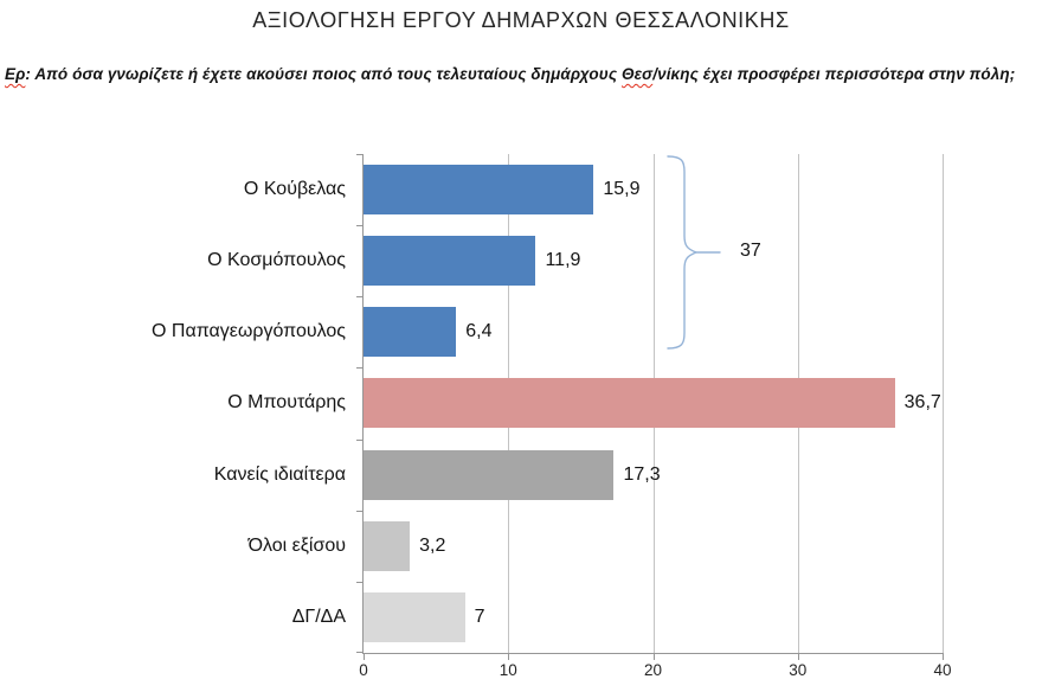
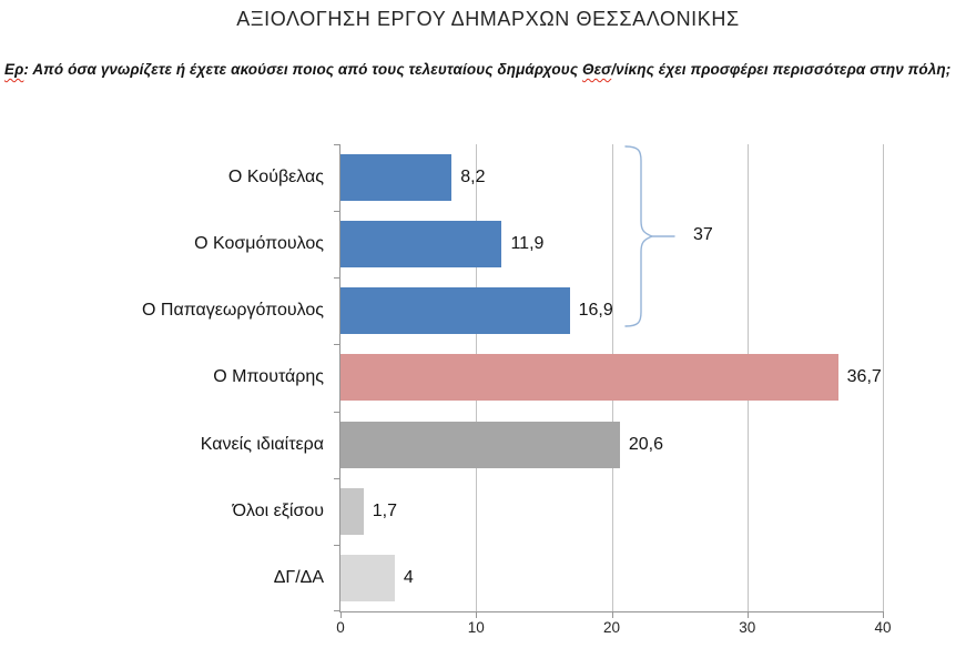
Ο Κούβελας: 15,9 -> 8,2
Ο Παπαγεωργόπουλος: 6,4 -> 16,9
Κανείς ιδιαίτερα: 17,3 -> 20,6
Όλοι εξίσου: 3,2 -> 1,7
ΔΓ/ΔΑ: 7 -> 4
